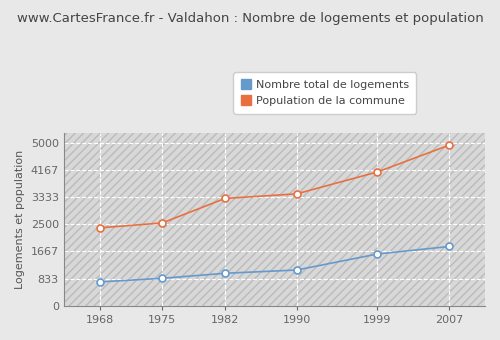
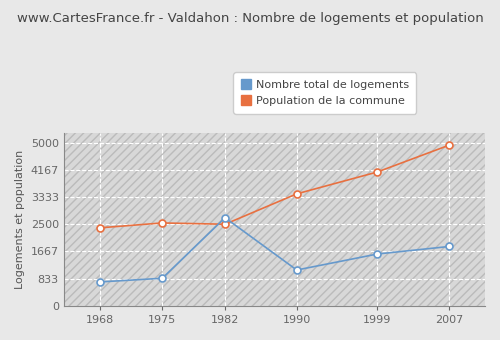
Nombre total de logements/1982: 1000 -> 2700
Population de la commune/1982: 3290 -> 2500
